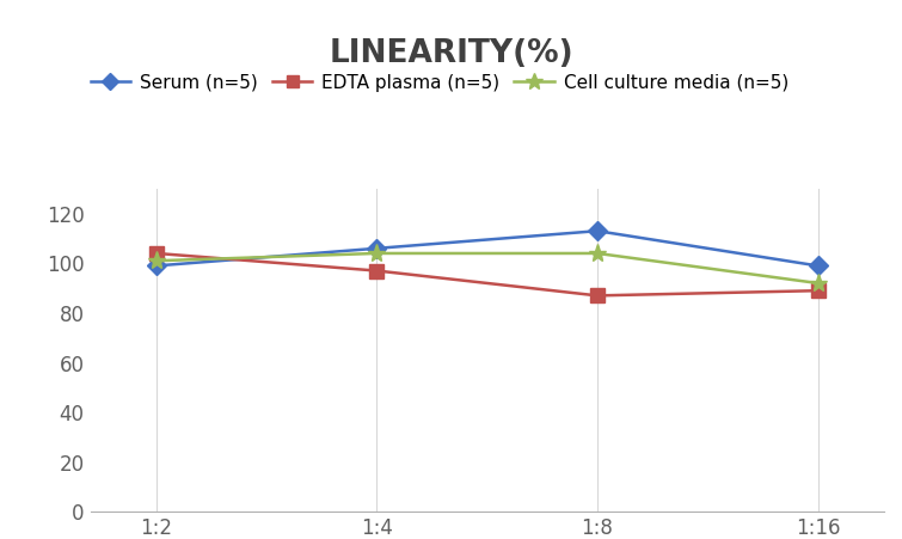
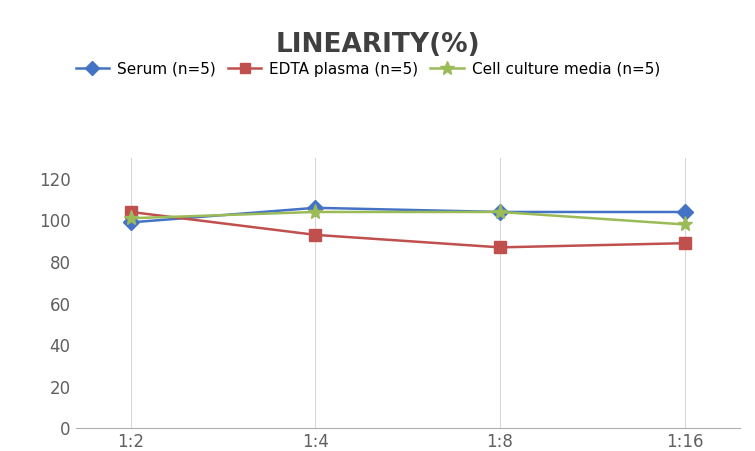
EDTA plasma (n=5)/1:4: 97 -> 93
Serum (n=5)/1:8: 113 -> 104
Serum (n=5)/1:16: 99 -> 104
Cell culture media (n=5)/1:16: 92 -> 98
